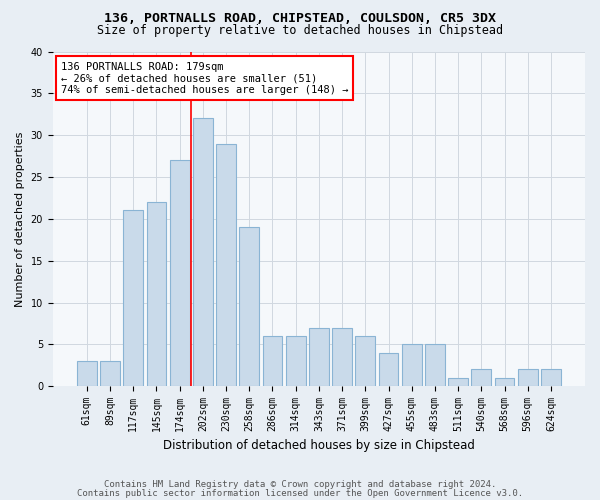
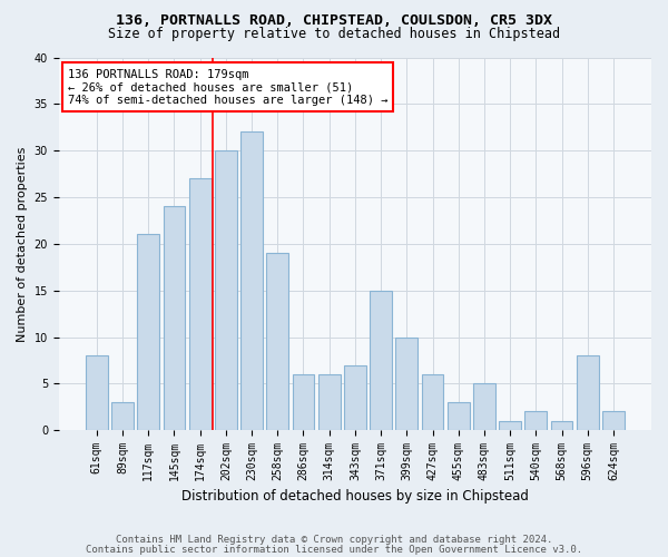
61sqm: 3 -> 8
145sqm: 22 -> 24
202sqm: 32 -> 30
230sqm: 29 -> 32
371sqm: 7 -> 15
399sqm: 6 -> 10
427sqm: 4 -> 6
455sqm: 5 -> 3
596sqm: 2 -> 8
